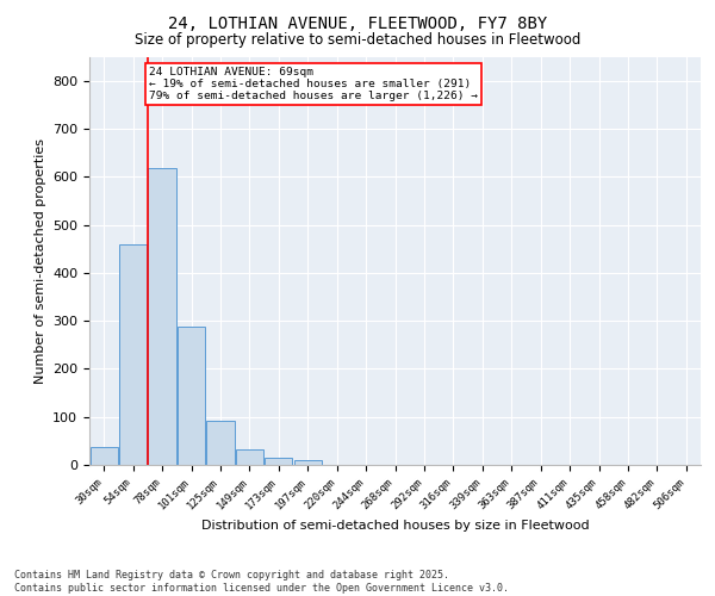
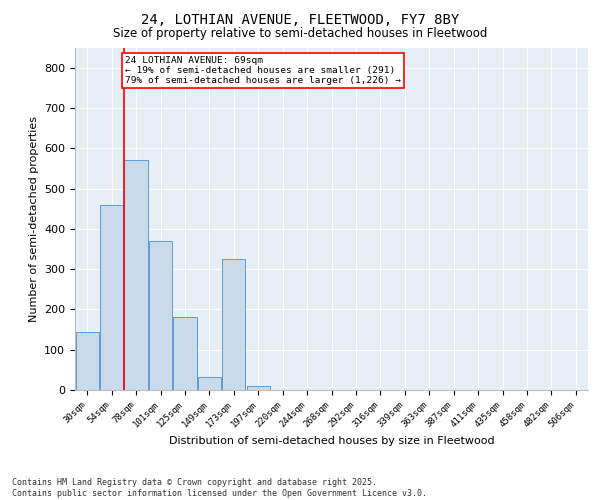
30sqm: 38 -> 145
78sqm: 617 -> 570
101sqm: 288 -> 370
125sqm: 93 -> 180
173sqm: 15 -> 325
